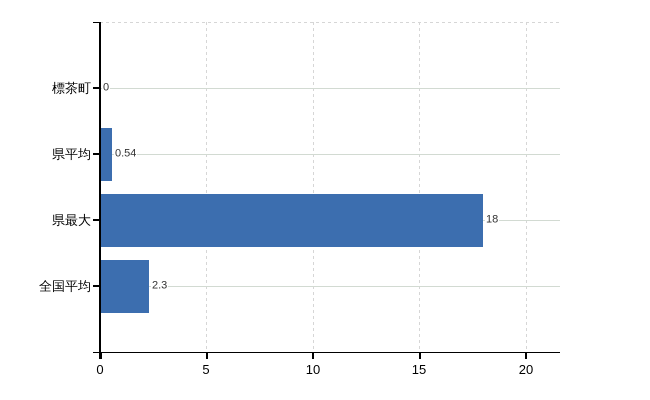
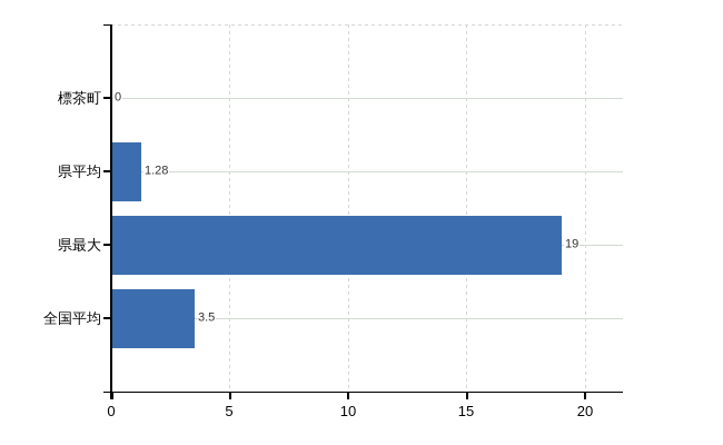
県平均: 0.54 -> 1.28
県最大: 18 -> 19
全国平均: 2.3 -> 3.5
